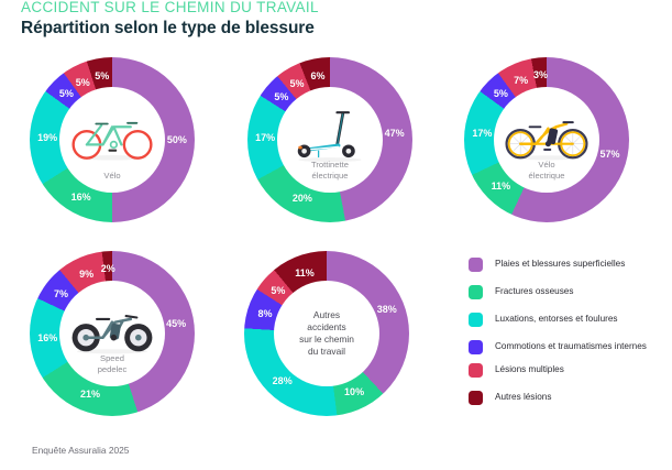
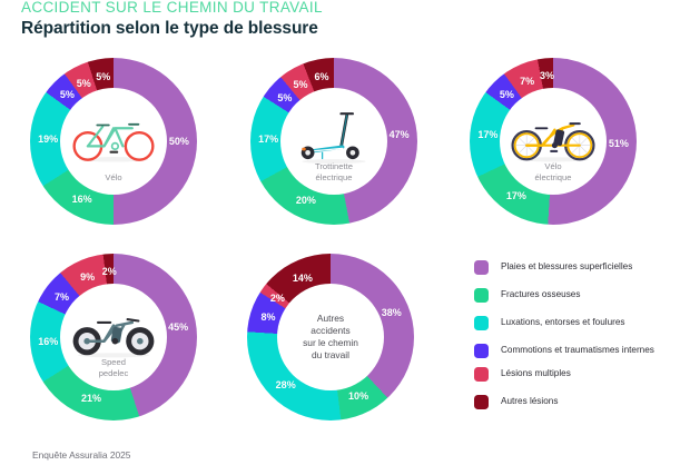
Vélo électrique/Plaies et blessures superficielles: 57% -> 51%
Vélo électrique/Fractures osseuses: 11% -> 17%
Autres accidents sur le chemin du travail/Lésions multiples: 5% -> 2%
Autres accidents sur le chemin du travail/Autres lésions: 11% -> 14%
